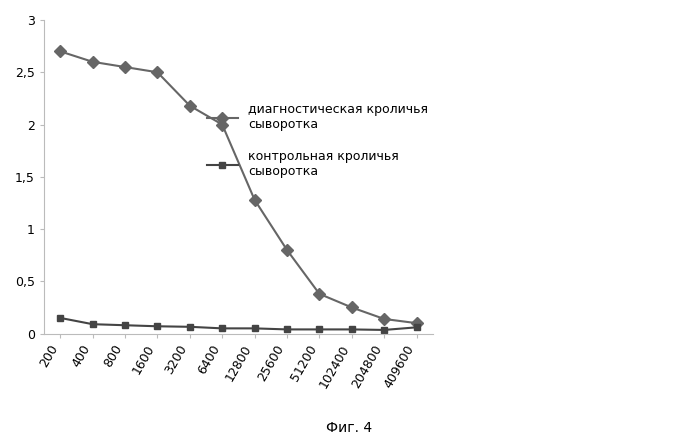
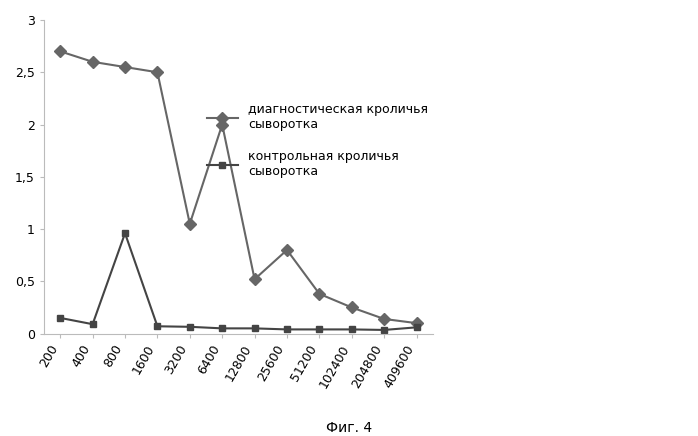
контрольная кроличья сыворотка/800: 0,08 -> 0,96
диагностическая кроличья сыворотка/3200: 2,18 -> 1,05
диагностическая кроличья сыворотка/12800: 1,28 -> 0,52
